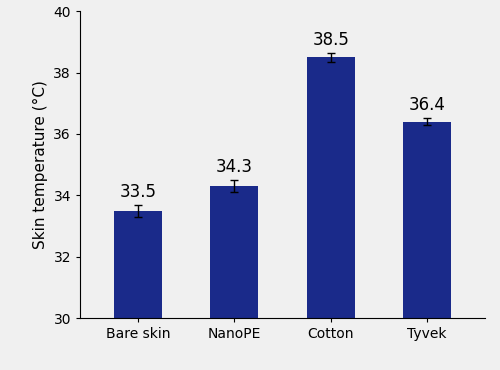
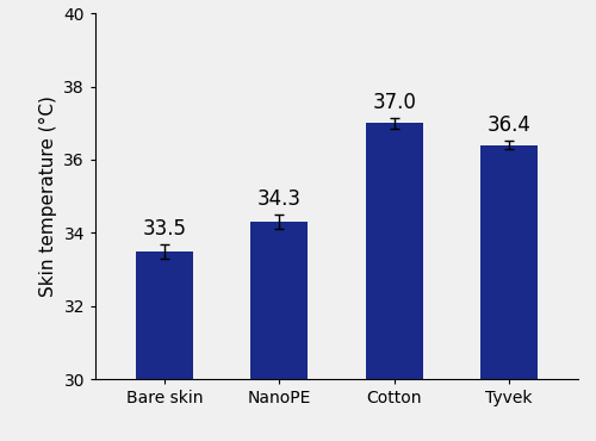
Cotton: 38.5 -> 37.0
